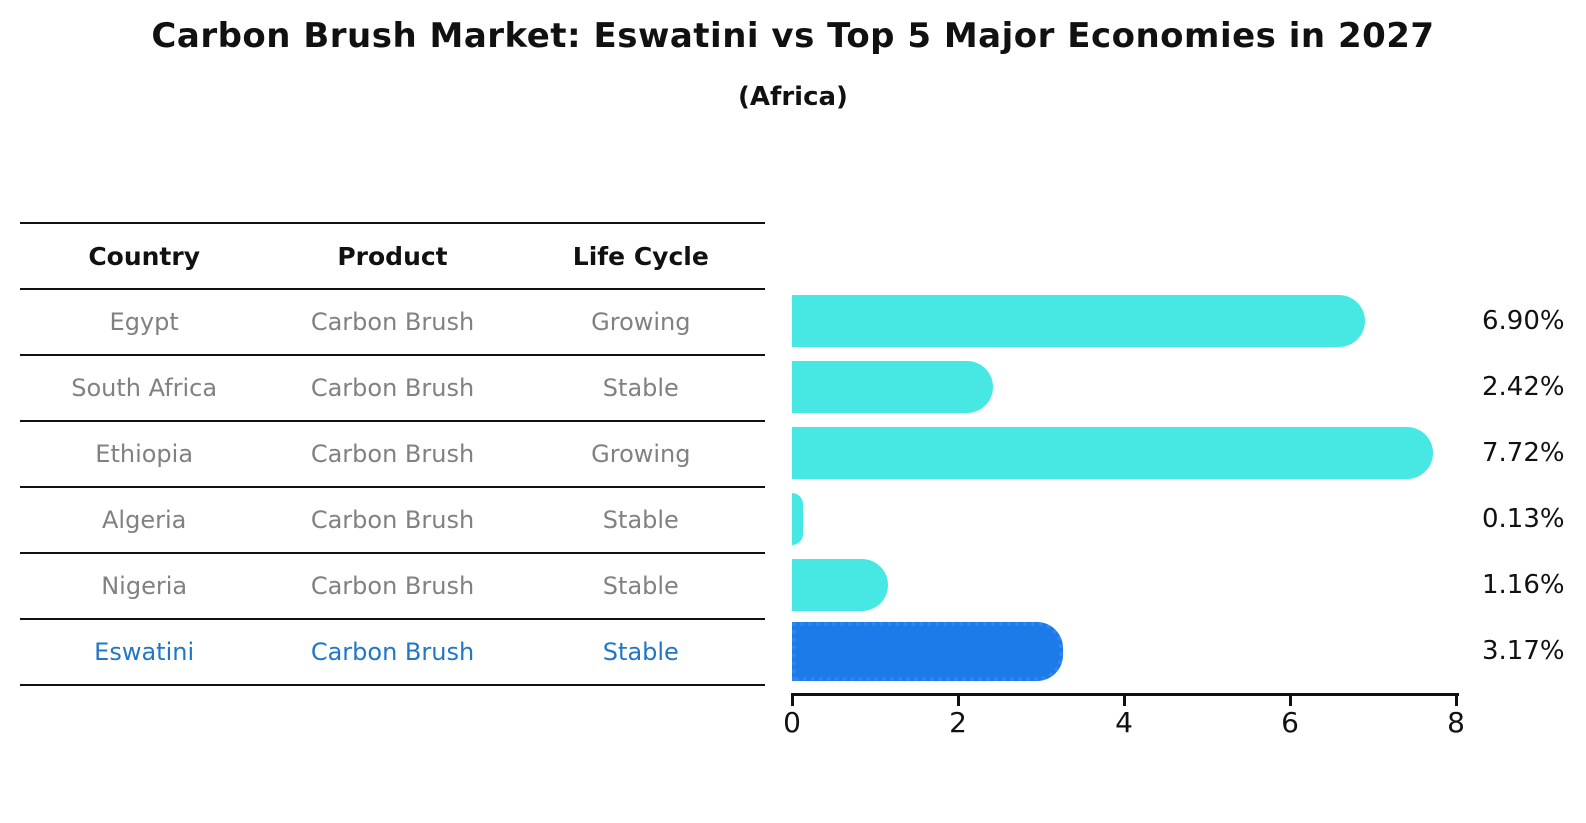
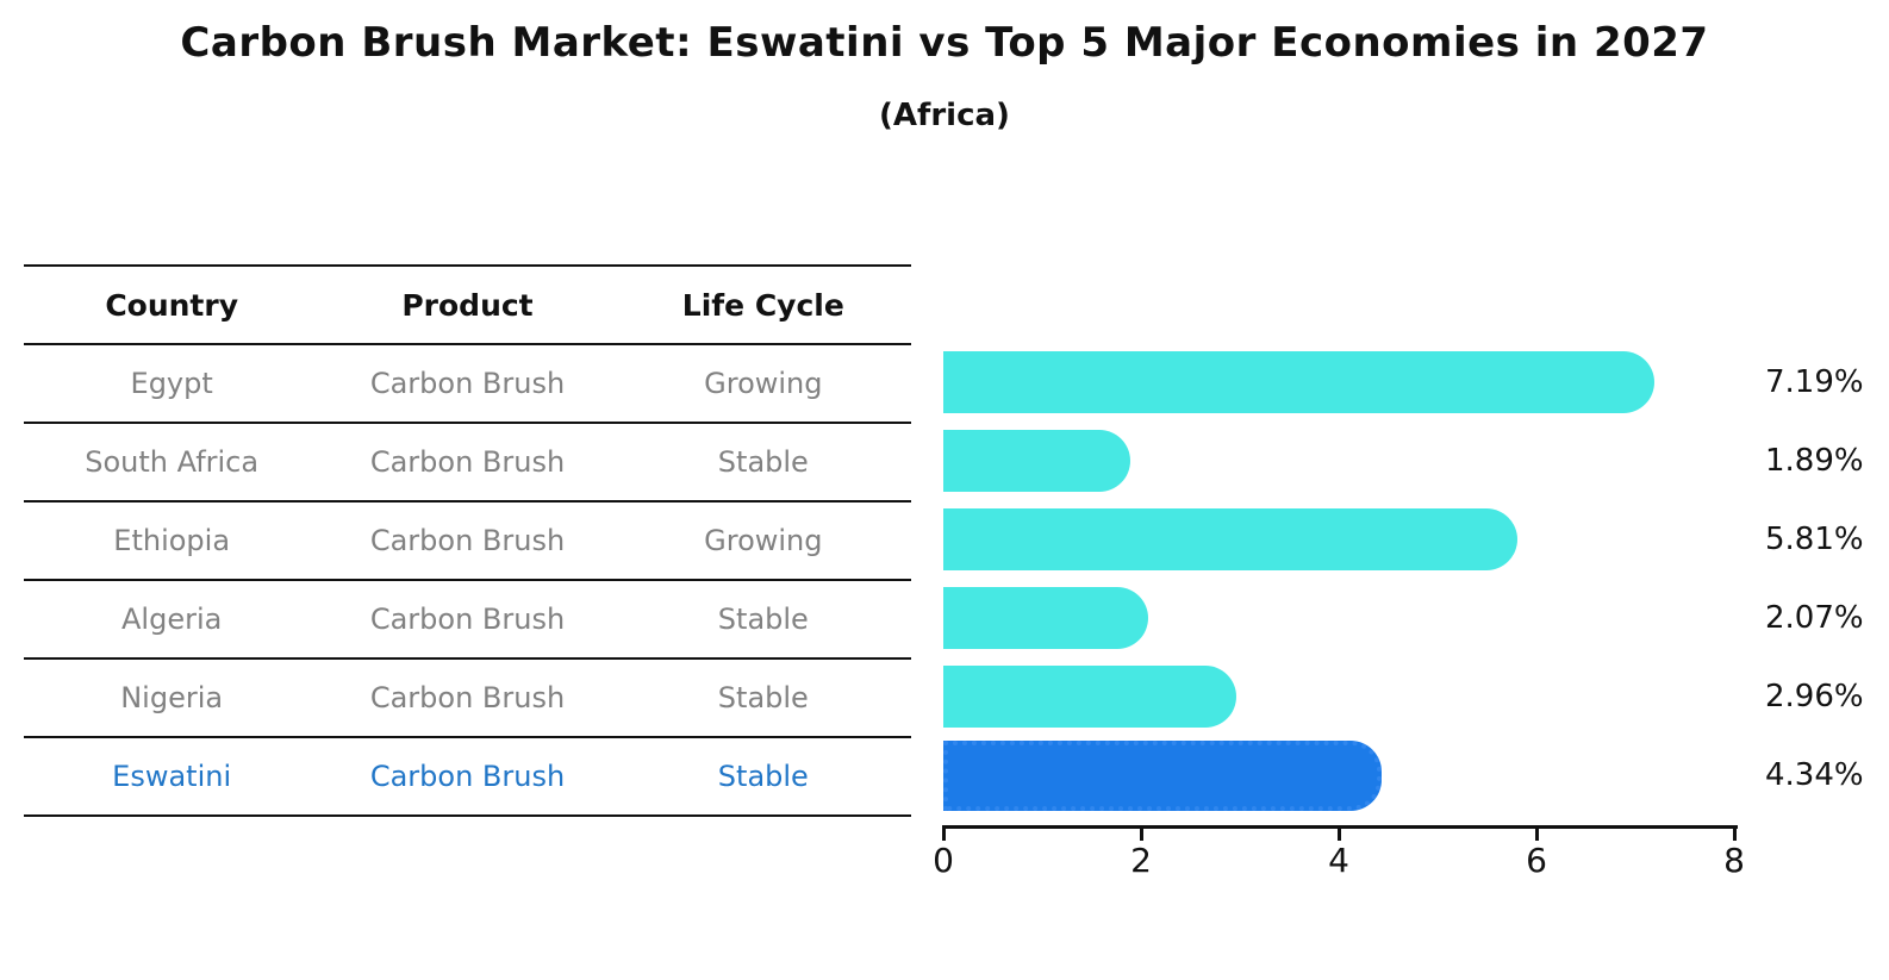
Egypt: 6.90% -> 7.19%
South Africa: 2.42% -> 1.89%
Ethiopia: 7.72% -> 5.81%
Algeria: 0.13% -> 2.07%
Nigeria: 1.16% -> 2.96%
Eswatini: 3.17% -> 4.34%
